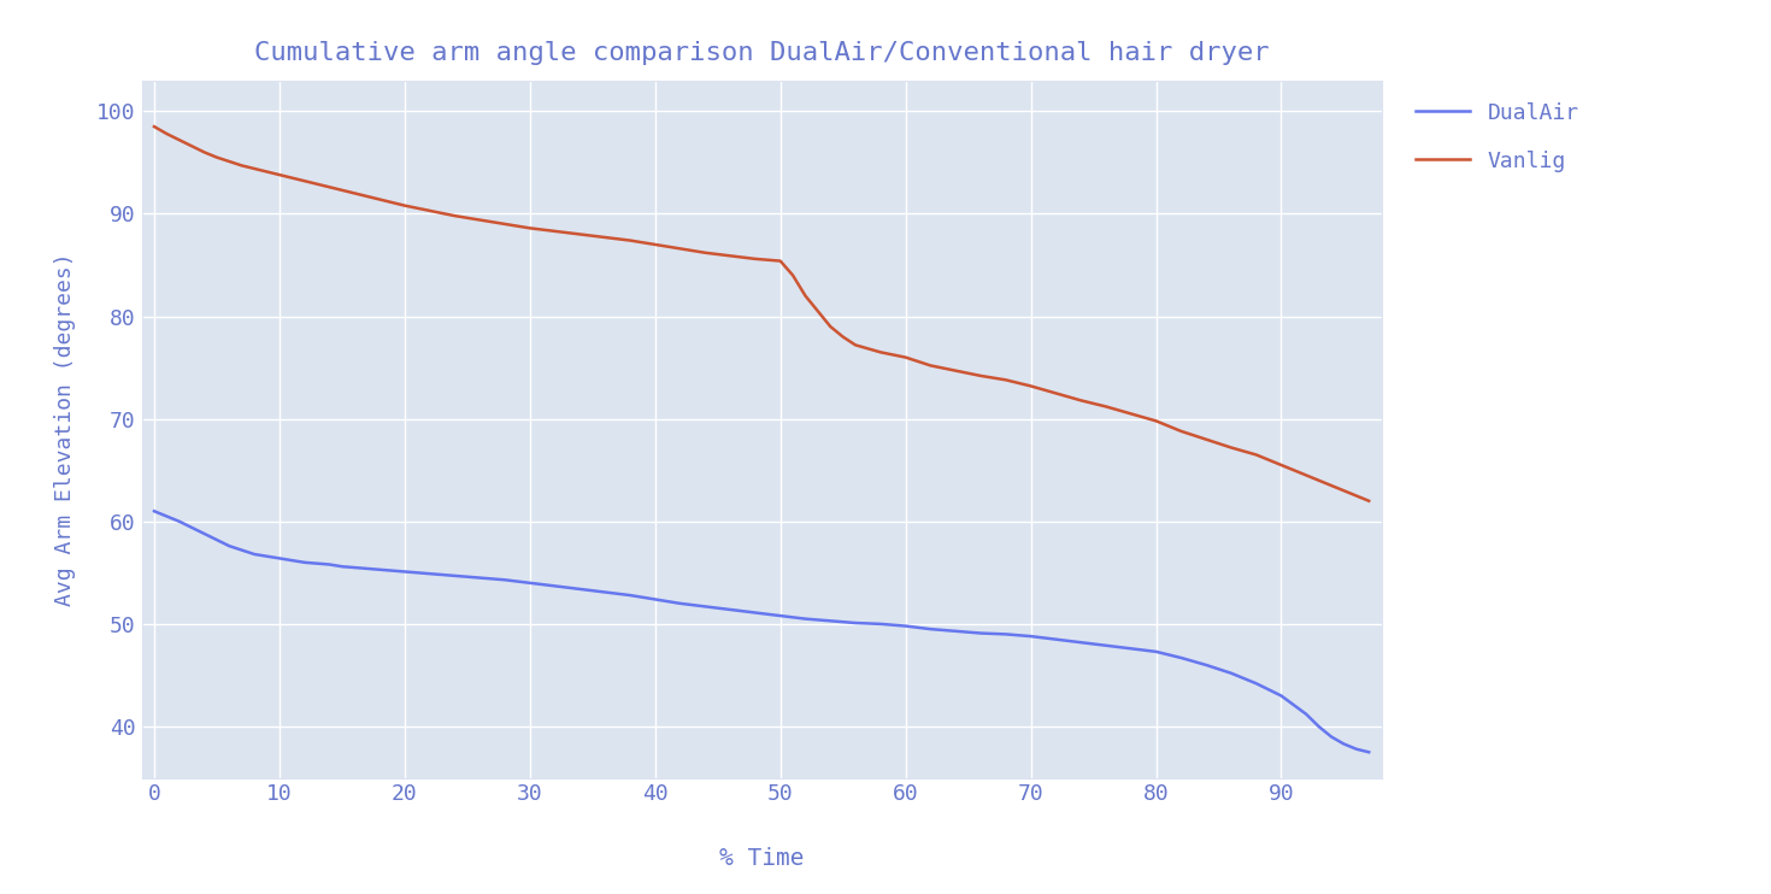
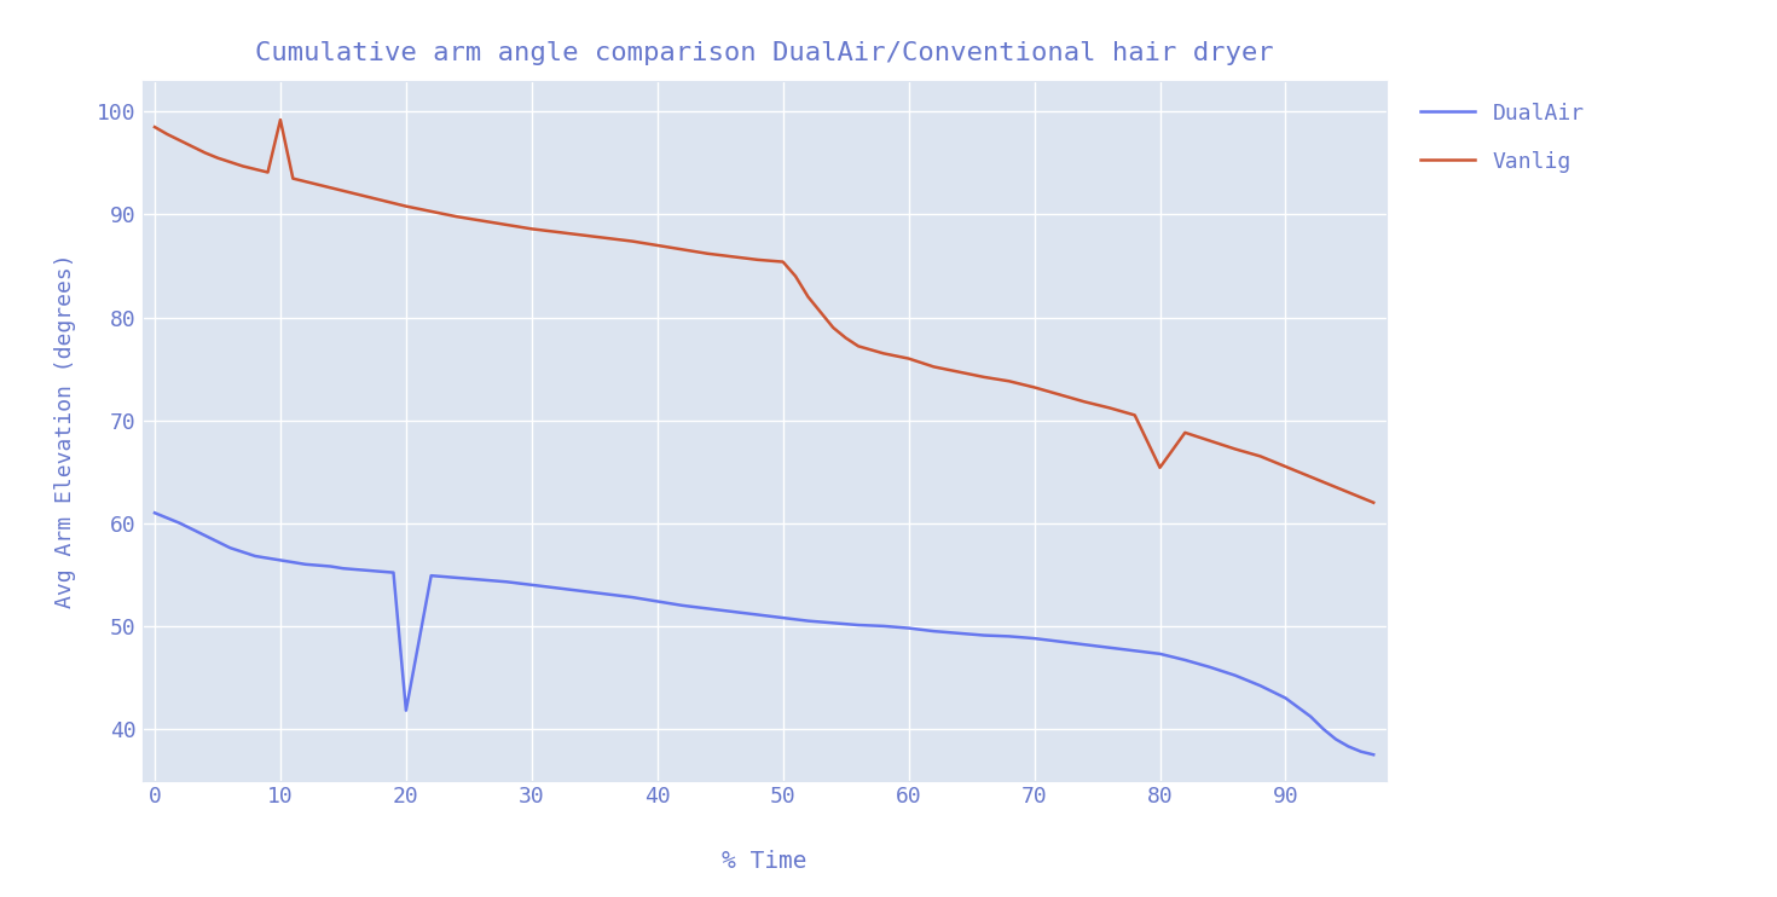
Vanlig/10: 93.8 -> 99.2
DualAir/20: 55.1 -> 41.8
Vanlig/80: 69.8 -> 65.4
